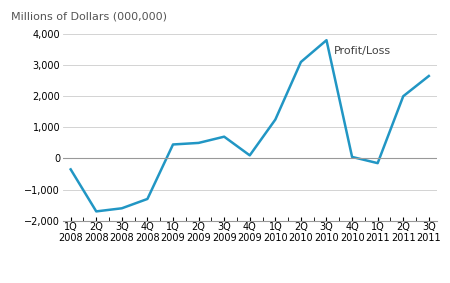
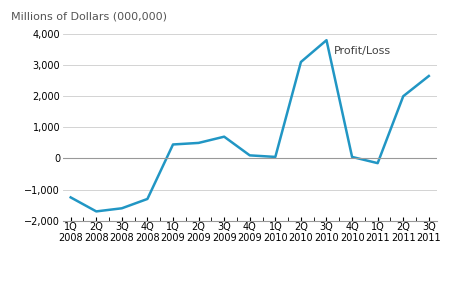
1Q 2008: -350 -> -1,250
1Q 2010: 1,250 -> 50
